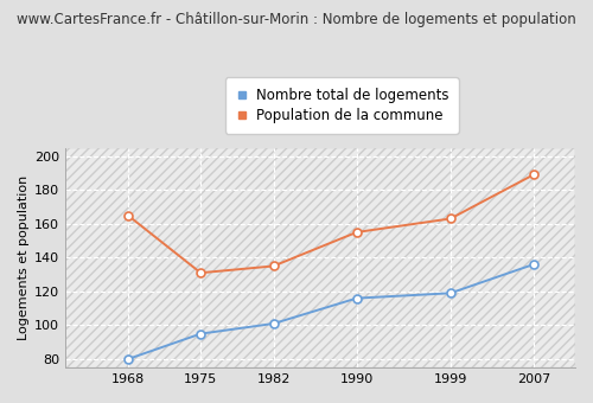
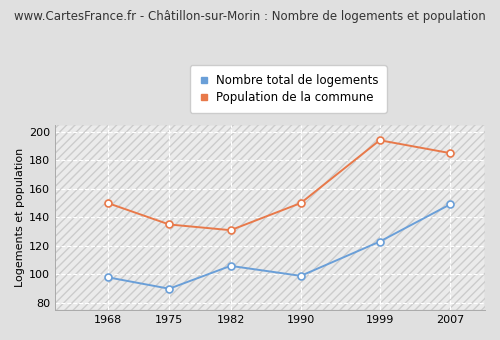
Nombre total de logements/1968: 80 -> 98
Population de la commune/1968: 165 -> 150
Nombre total de logements/1975: 95 -> 90
Population de la commune/1975: 131 -> 135
Nombre total de logements/1982: 101 -> 106
Population de la commune/1982: 135 -> 131
Nombre total de logements/1990: 116 -> 99
Population de la commune/1990: 155 -> 150
Nombre total de logements/1999: 119 -> 123
Population de la commune/1999: 163 -> 194
Nombre total de logements/2007: 136 -> 149
Population de la commune/2007: 189 -> 185
